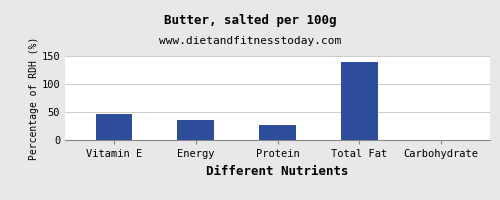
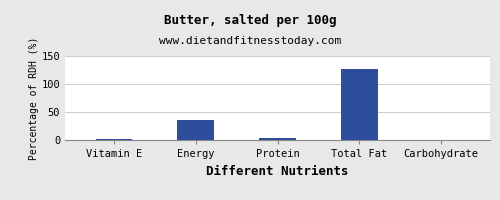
Vitamin E: 46 -> 1
Protein: 26 -> 4
Total Fat: 140 -> 127
